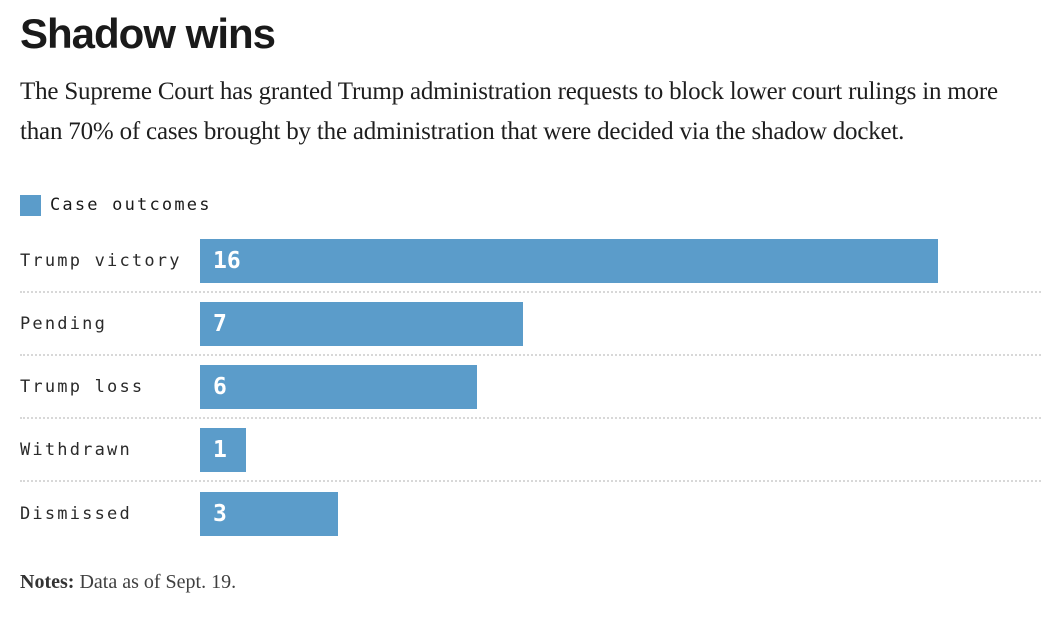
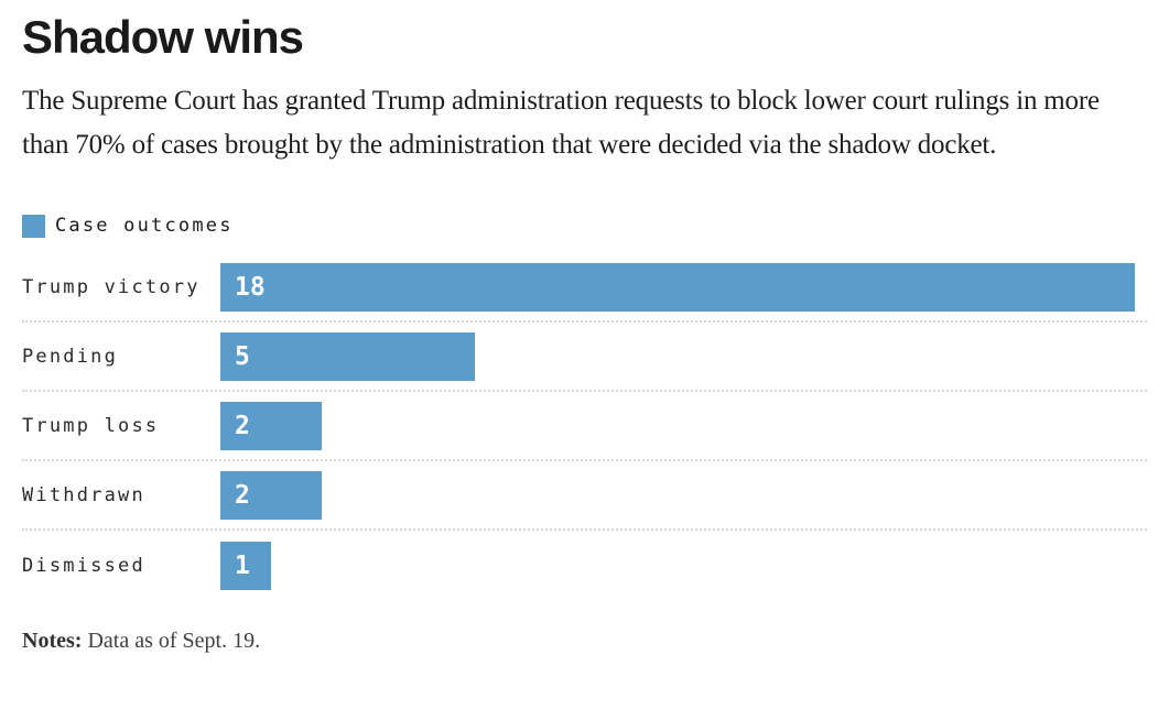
Trump victory: 16 -> 18
Pending: 7 -> 5
Trump loss: 6 -> 2
Withdrawn: 1 -> 2
Dismissed: 3 -> 1
